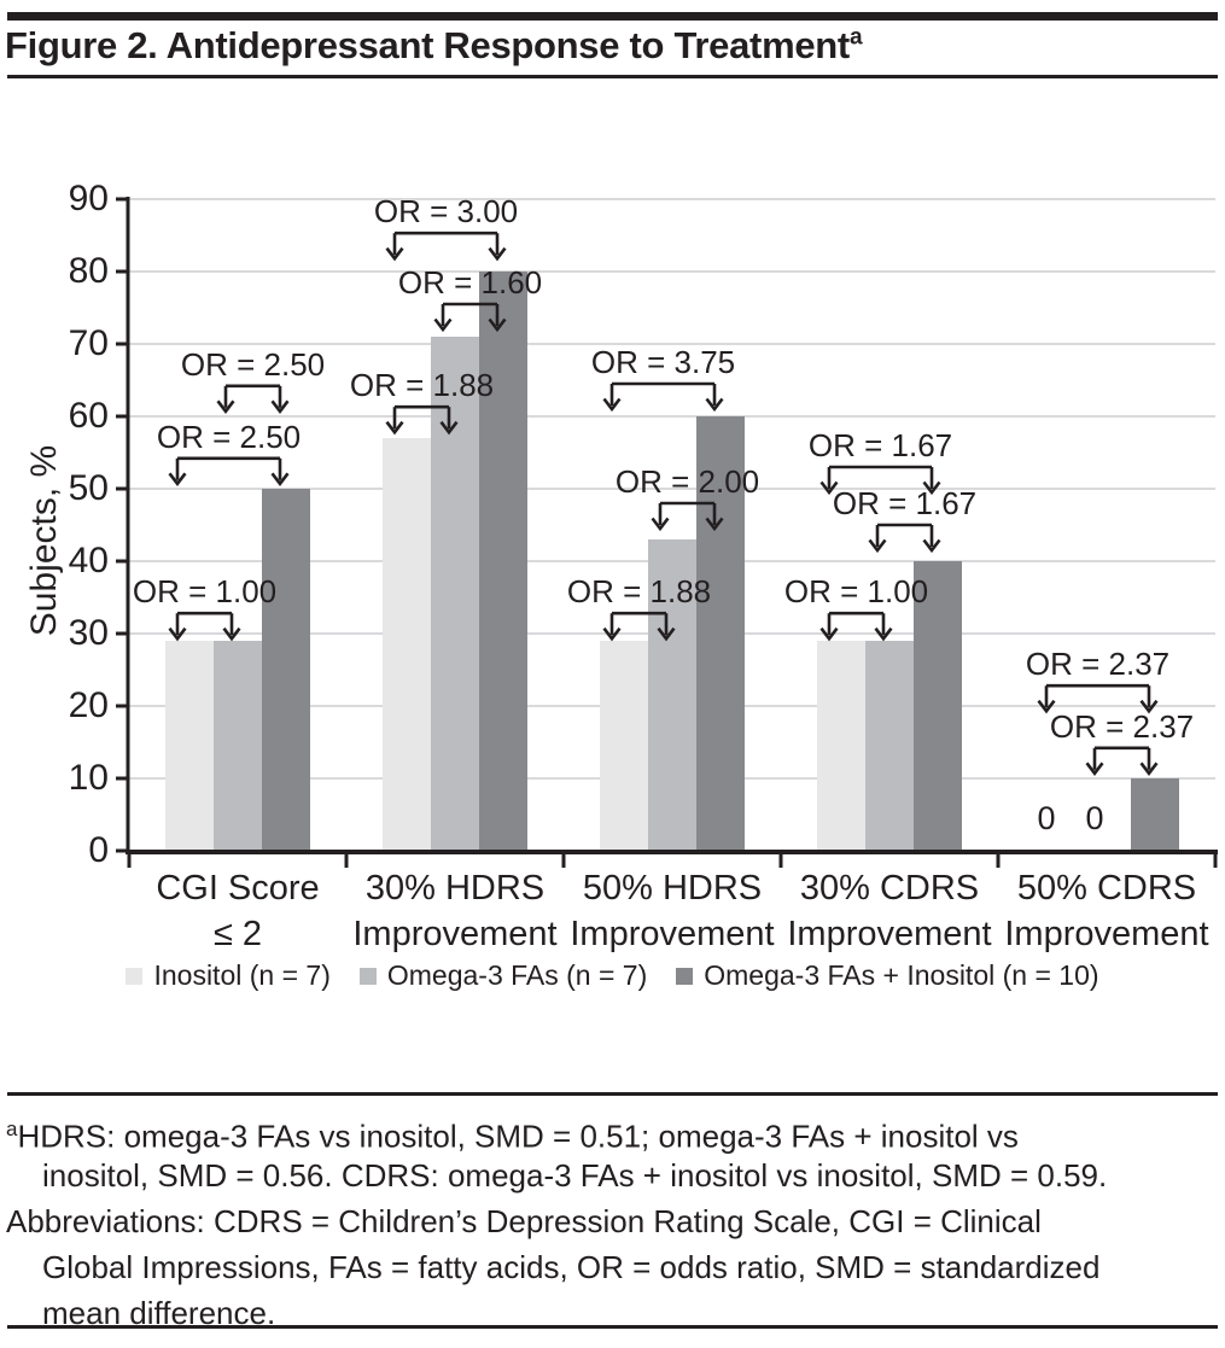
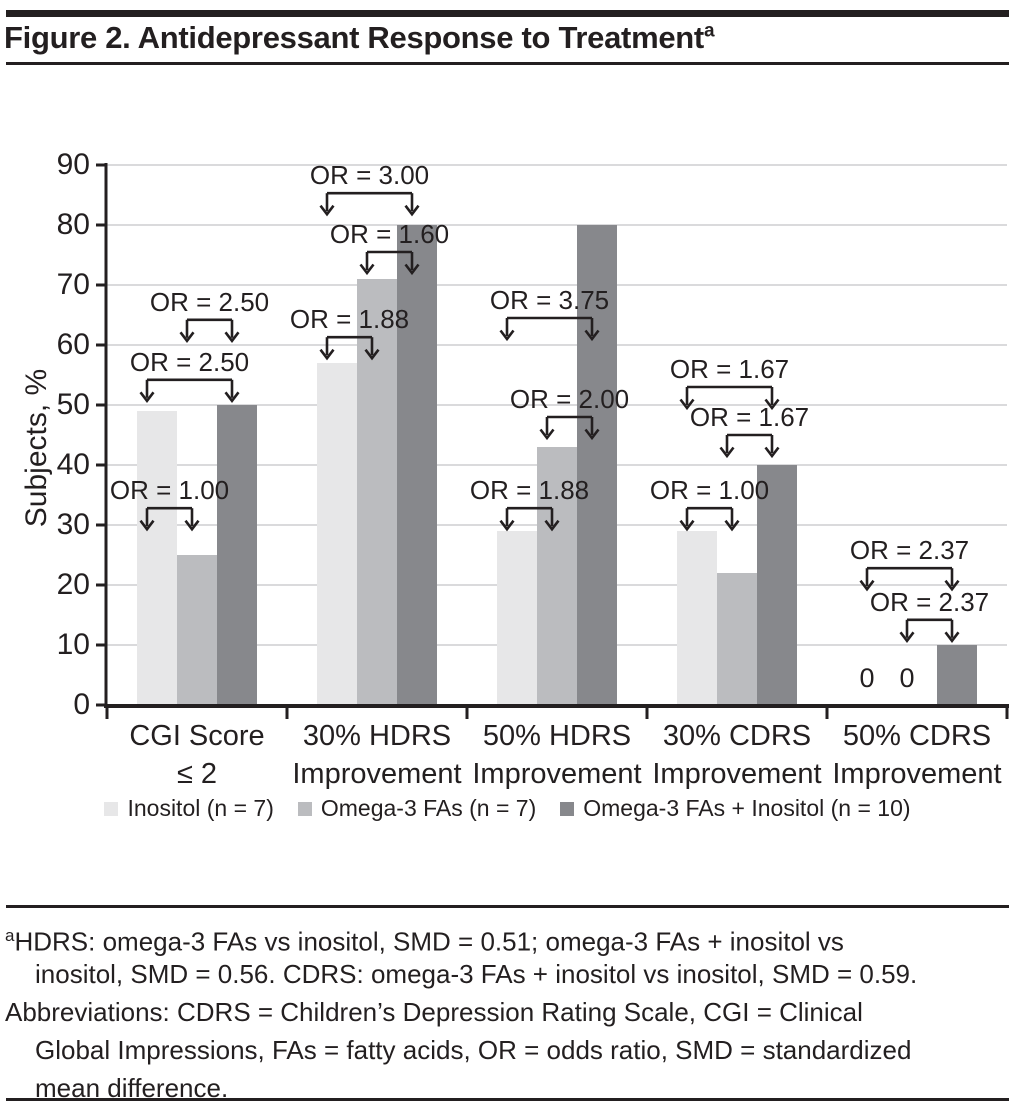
Inositol (n = 7)/CGI Score ≤ 2: 29 -> 49
Omega-3 FAs (n = 7)/CGI Score ≤ 2: 29 -> 25
Omega-3 FAs + Inositol (n = 10)/50% HDRS Improvement: 60 -> 80
Omega-3 FAs (n = 7)/30% CDRS Improvement: 29 -> 22
